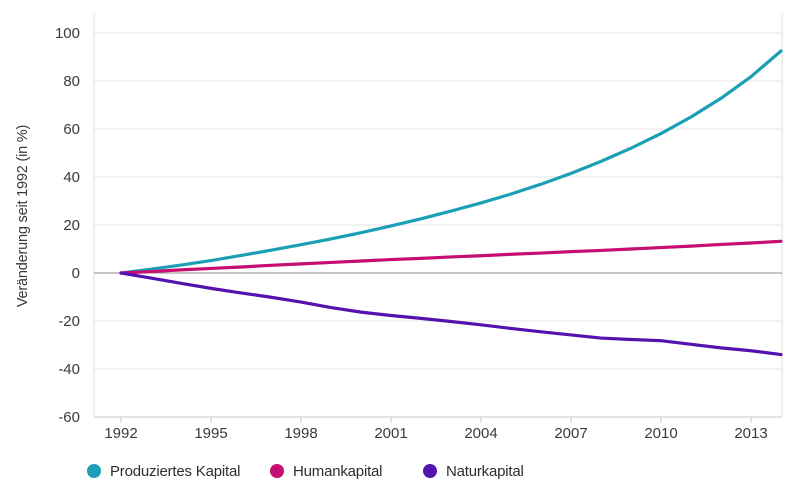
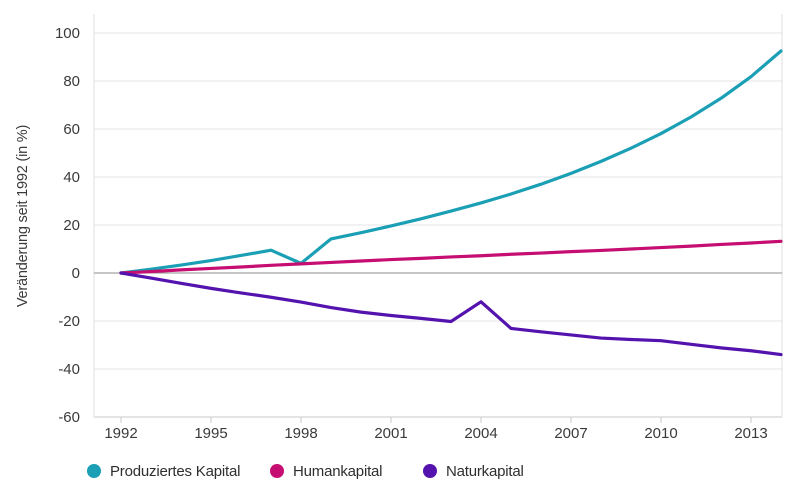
Produziertes Kapital/1998: 12 -> 4
Naturkapital/2004: -22 -> -12
